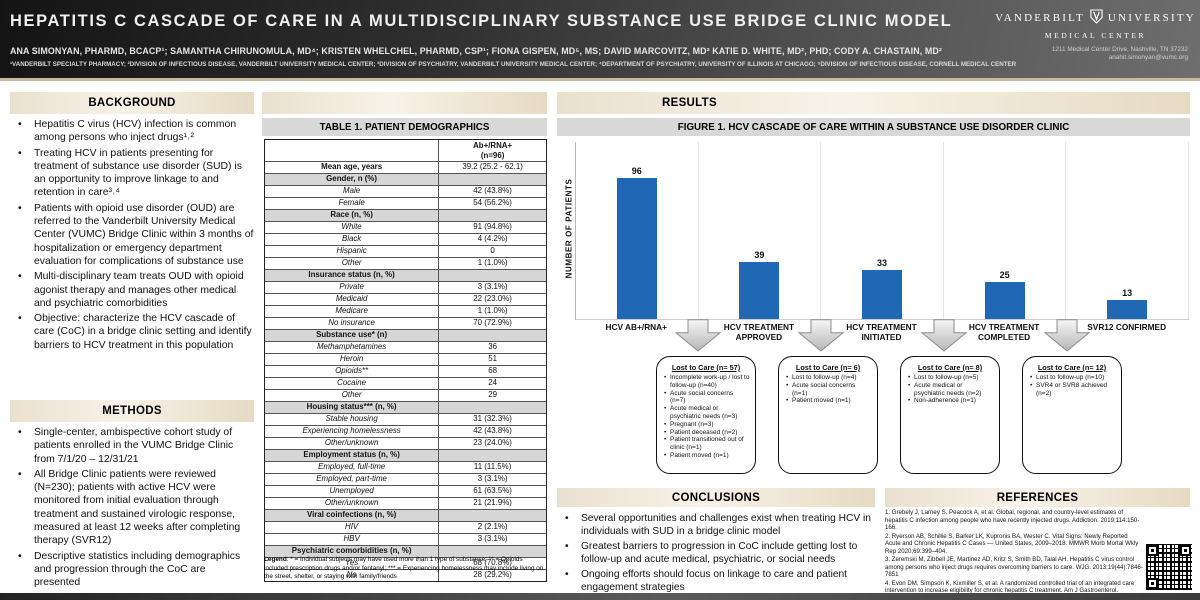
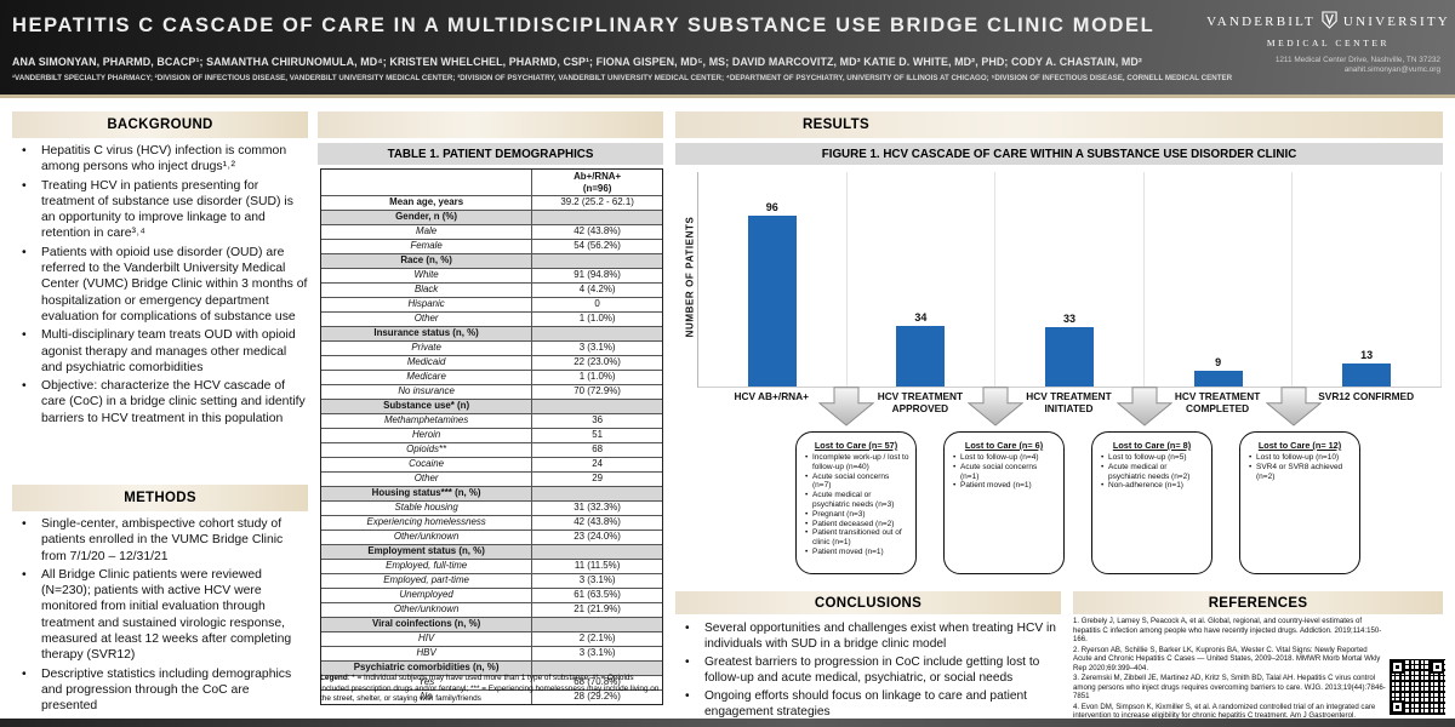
HCV TREATMENT APPROVED: 39 -> 34
HCV TREATMENT COMPLETED: 25 -> 9
